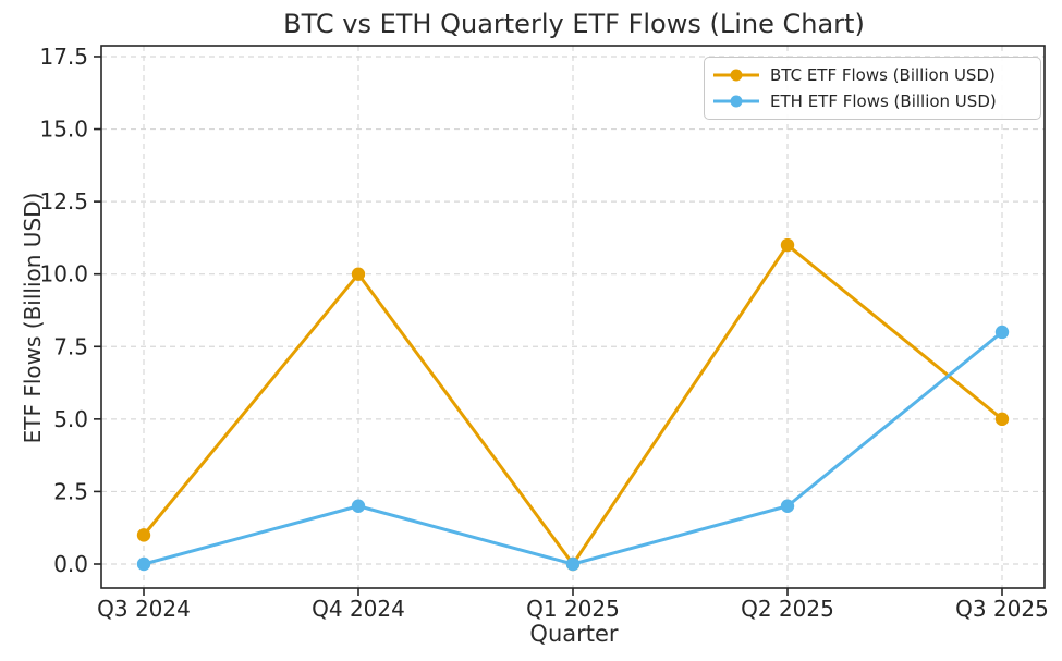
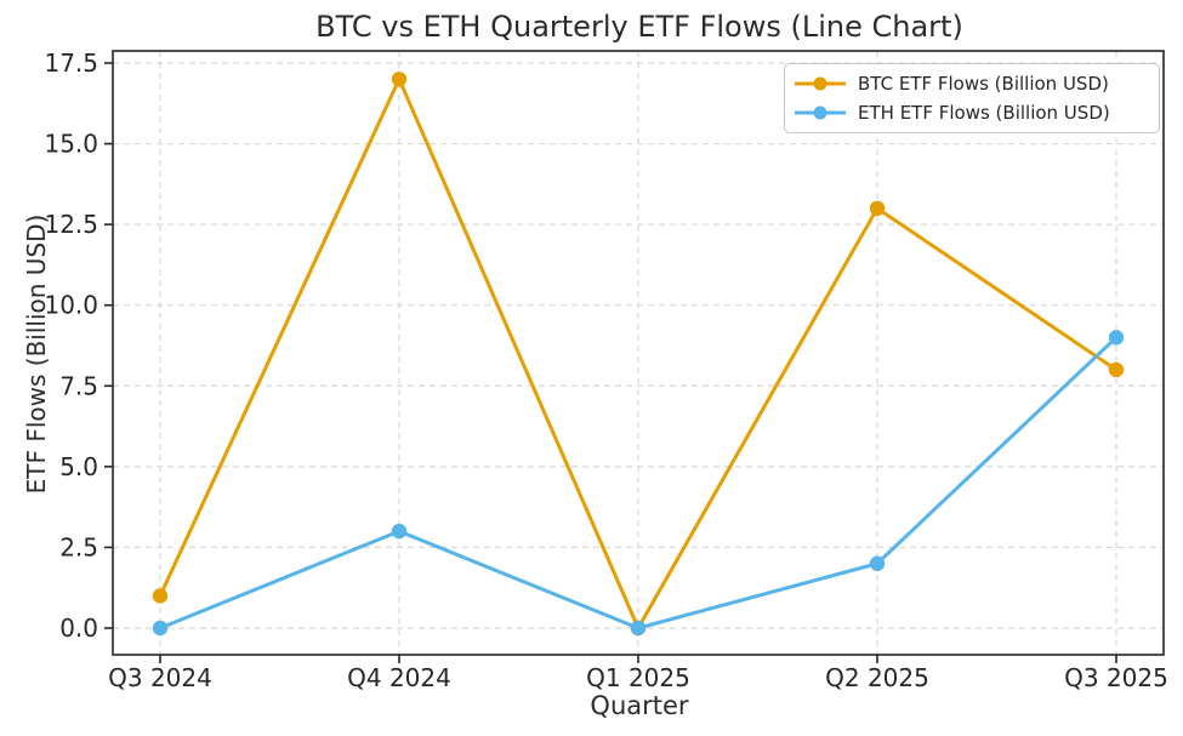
BTC ETF Flows (Billion USD)/Q4 2024: 10 -> 17
ETH ETF Flows (Billion USD)/Q4 2024: 2 -> 3
BTC ETF Flows (Billion USD)/Q2 2025: 11 -> 13
BTC ETF Flows (Billion USD)/Q3 2025: 5 -> 8
ETH ETF Flows (Billion USD)/Q3 2025: 8 -> 9
